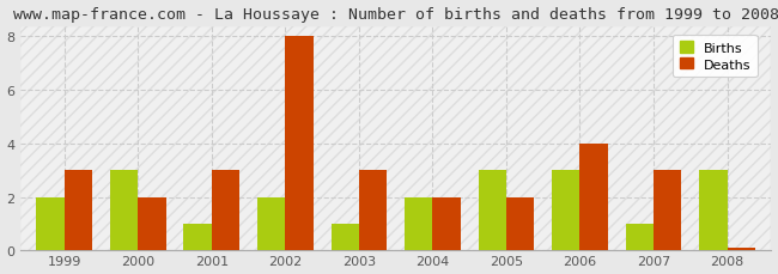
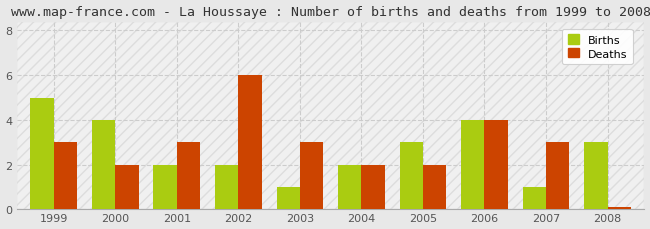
Births/1999: 2 -> 5
Births/2000: 3 -> 4
Births/2001: 1 -> 2
Deaths/2002: 8.0 -> 6.0
Births/2006: 3 -> 4
